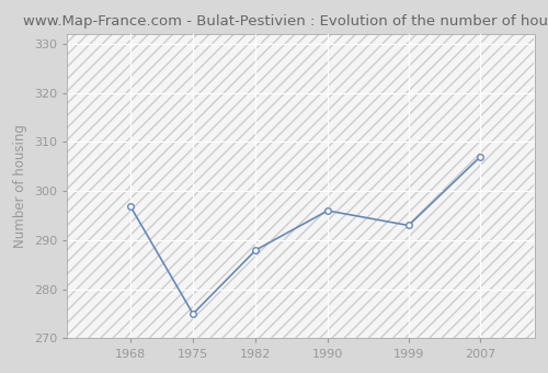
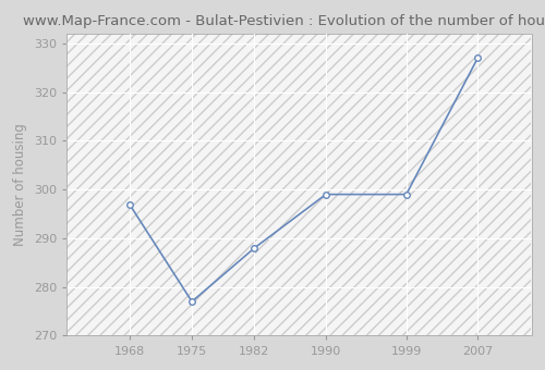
1975: 275 -> 277
1990: 296 -> 299
1999: 293 -> 299
2007: 307 -> 327
